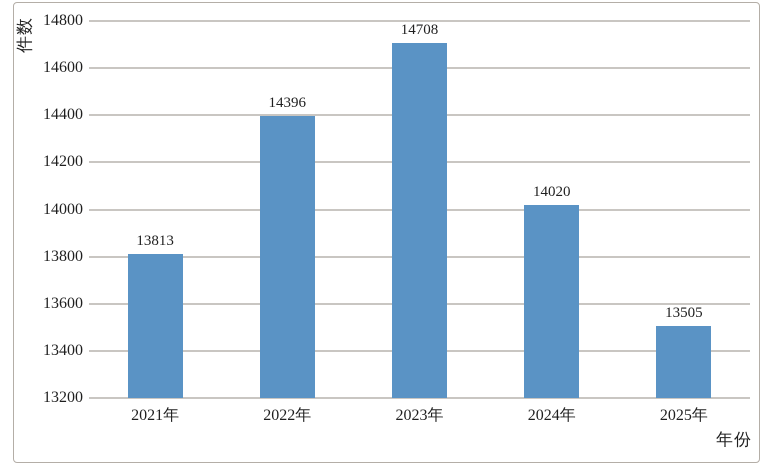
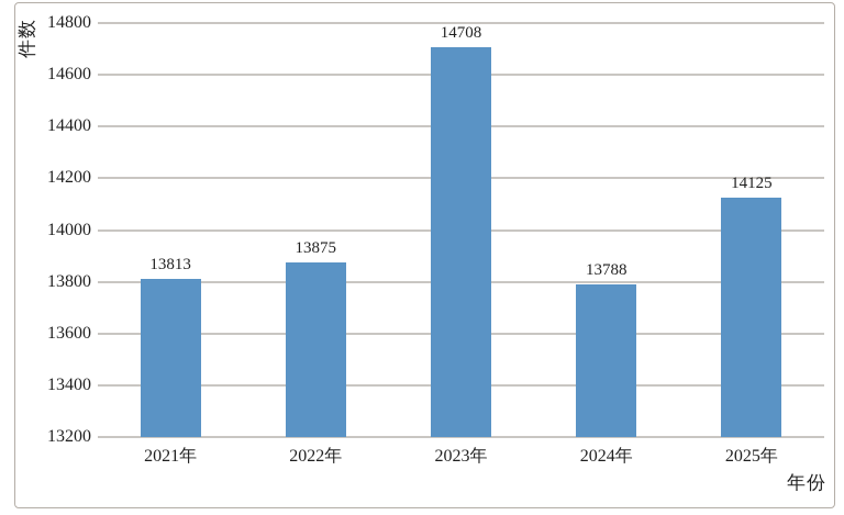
2022年: 14396 -> 13875
2024年: 14020 -> 13788
2025年: 13505 -> 14125
